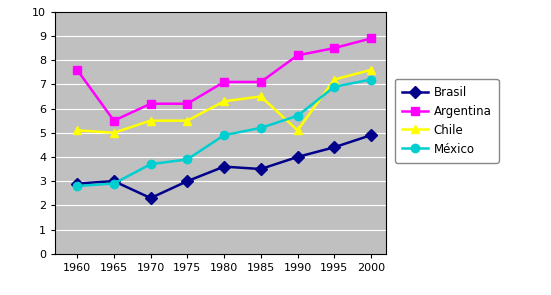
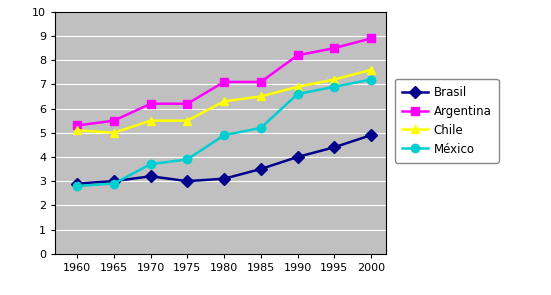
Argentina/1960: 7.6 -> 5.3
Brasil/1970: 2.3 -> 3.2
Brasil/1980: 3.6 -> 3.1
Chile/1990: 5.1 -> 6.9
México/1990: 5.7 -> 6.6
